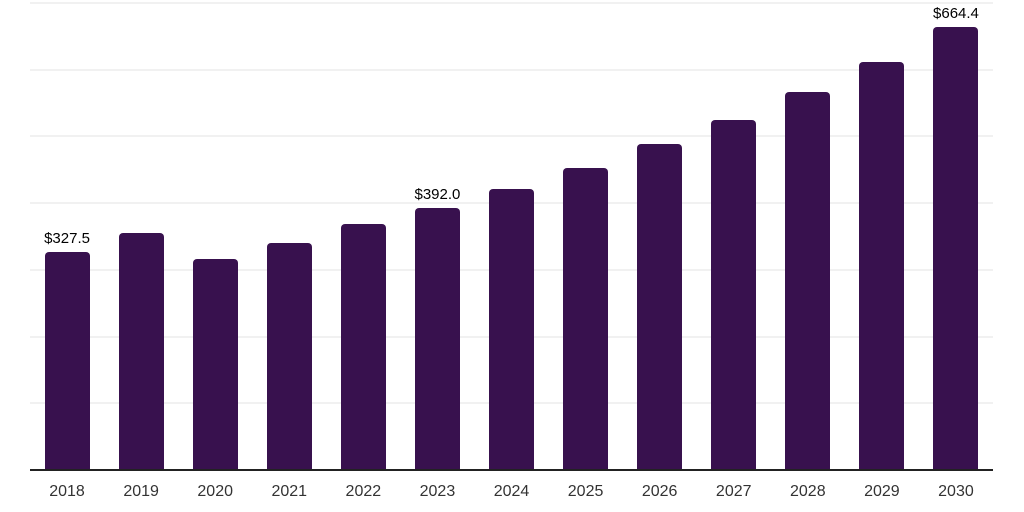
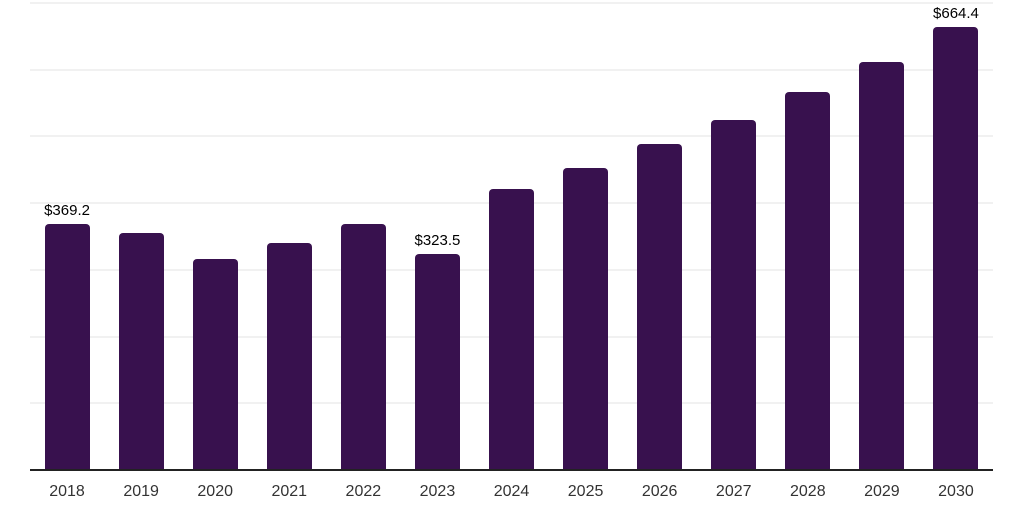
2018: $327.5 -> $369.2
2023: $392.0 -> $323.5
